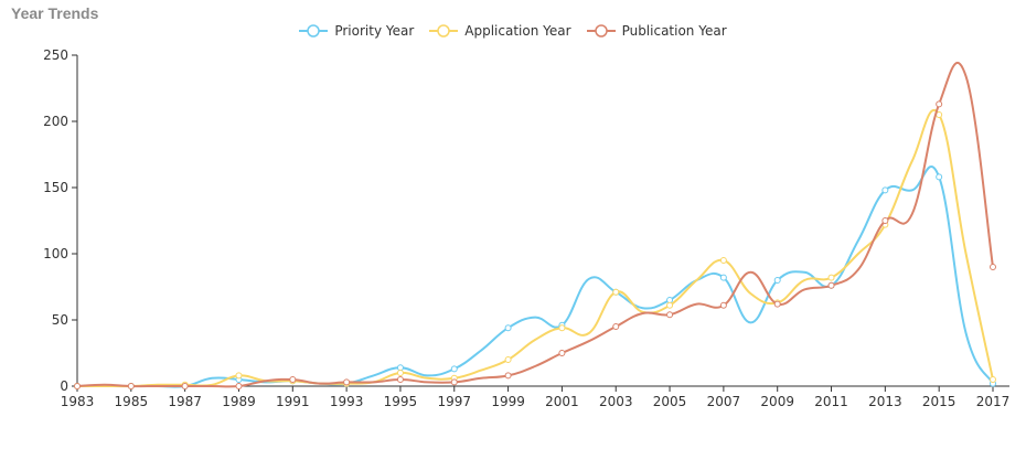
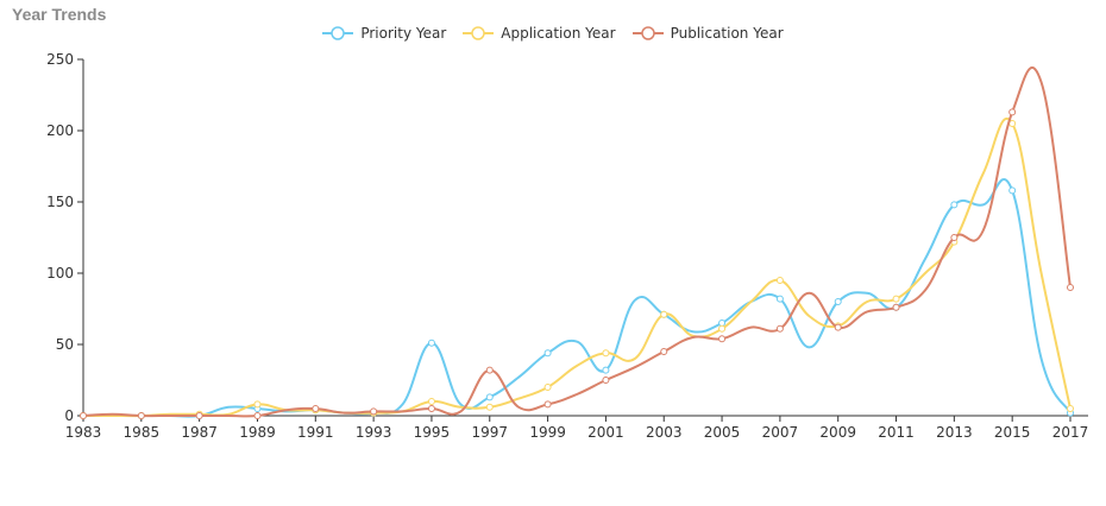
Priority Year/1995: 14 -> 51
Publication Year/1997: 3 -> 32
Priority Year/2001: 46 -> 32
